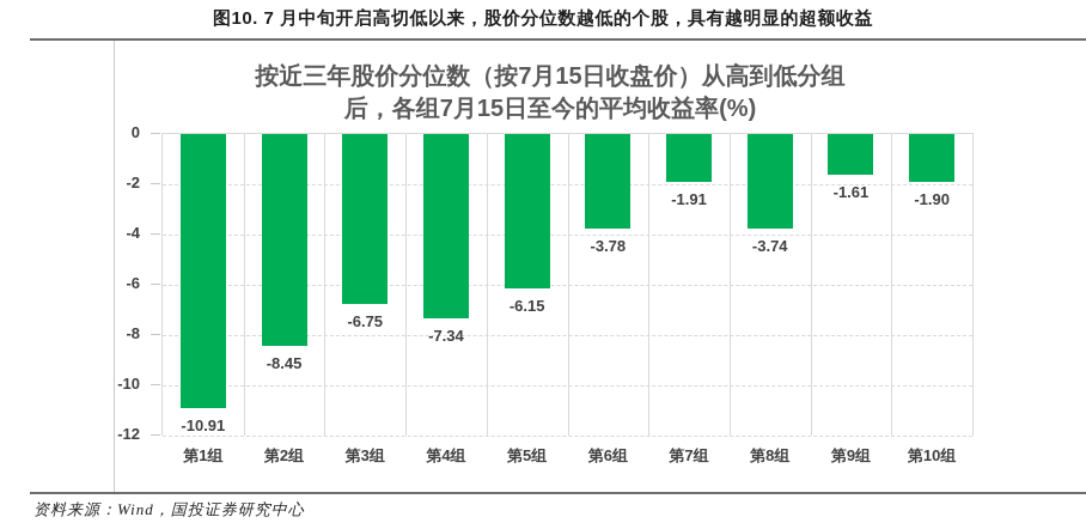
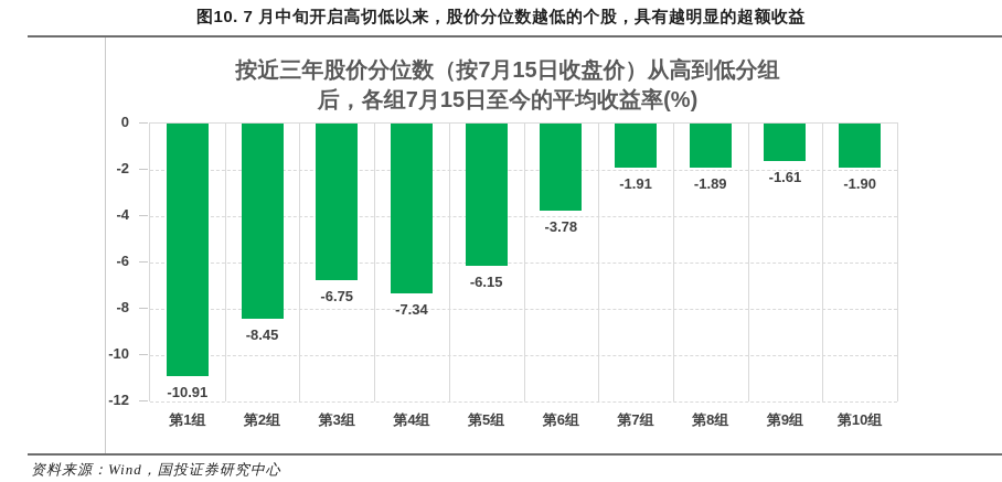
第8组: -3.74 -> -1.89
